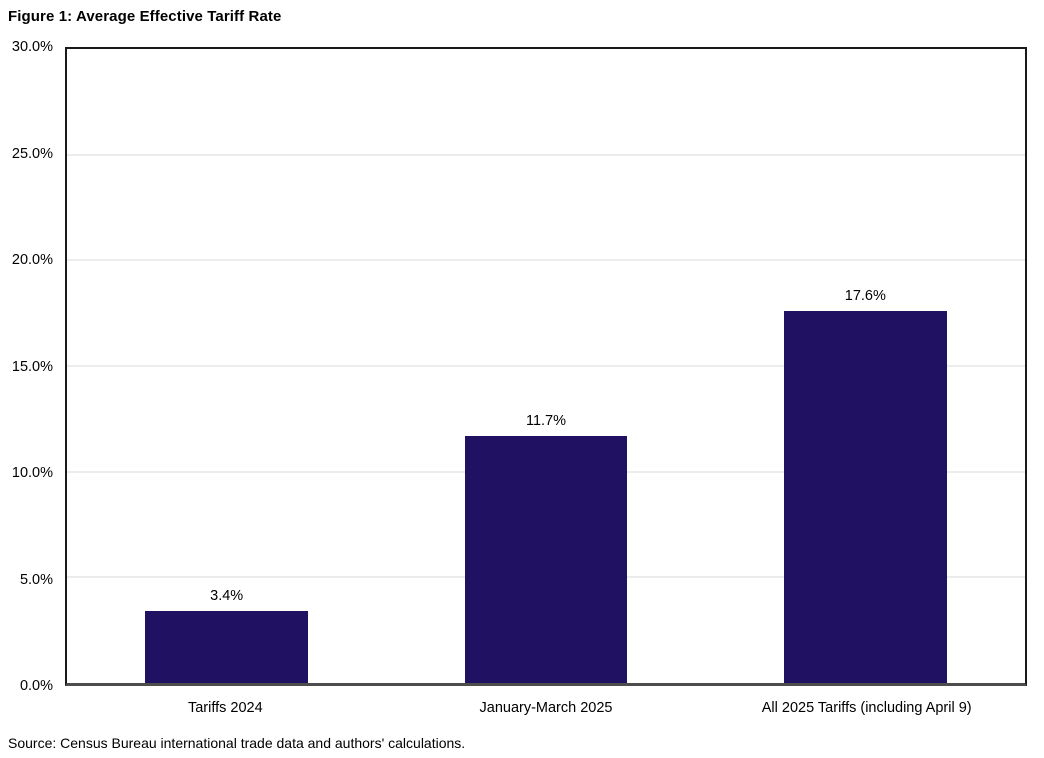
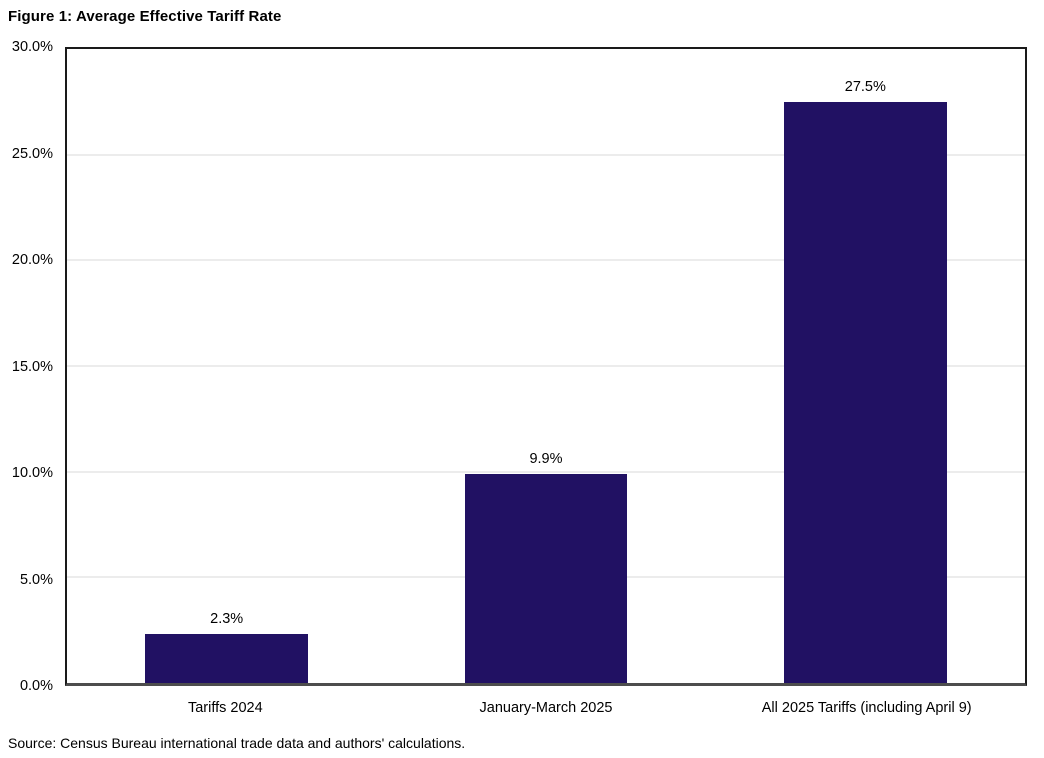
Tariffs 2024: 3.4% -> 2.3%
January-March 2025: 11.7% -> 9.9%
All 2025 Tariffs (including April 9): 17.6% -> 27.5%
